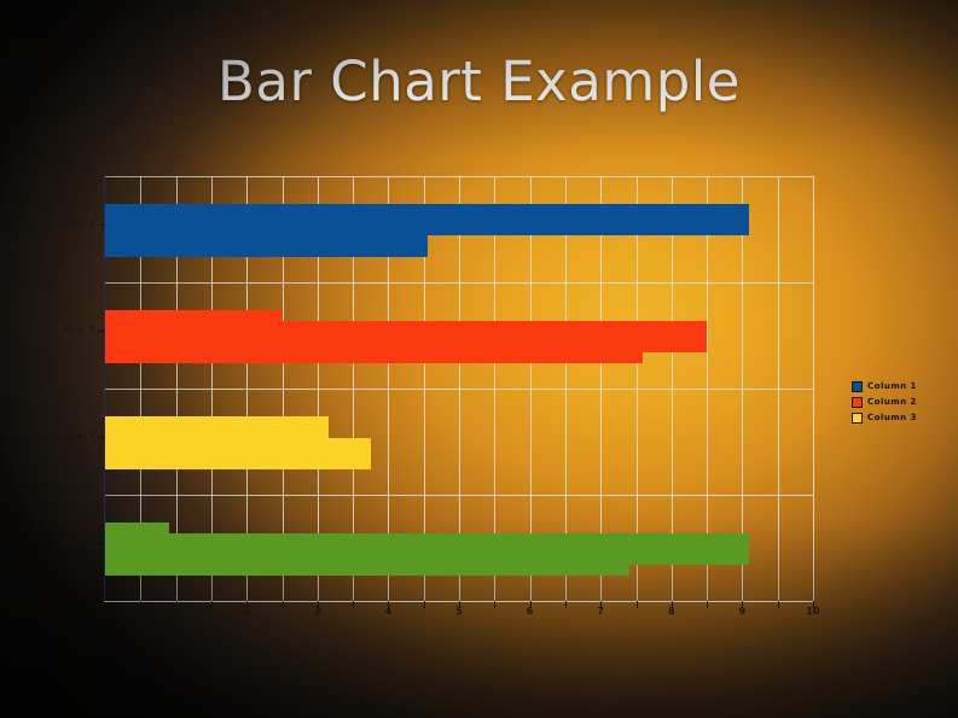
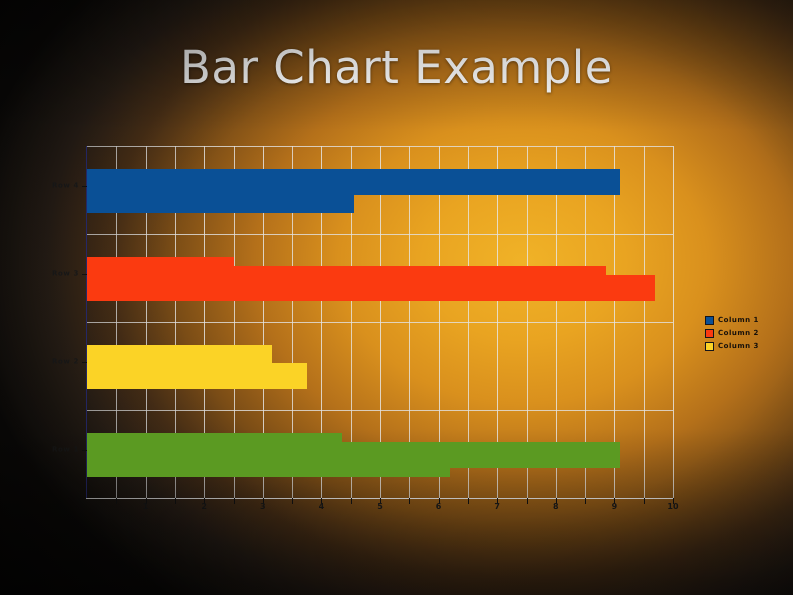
Column 1/Row 1: 0.9 -> 4.3
Column 3/Row 1: 7.4 -> 6.2
Column 2/Row 3: 8.5 -> 8.8
Column 3/Row 3: 7.6 -> 9.7
